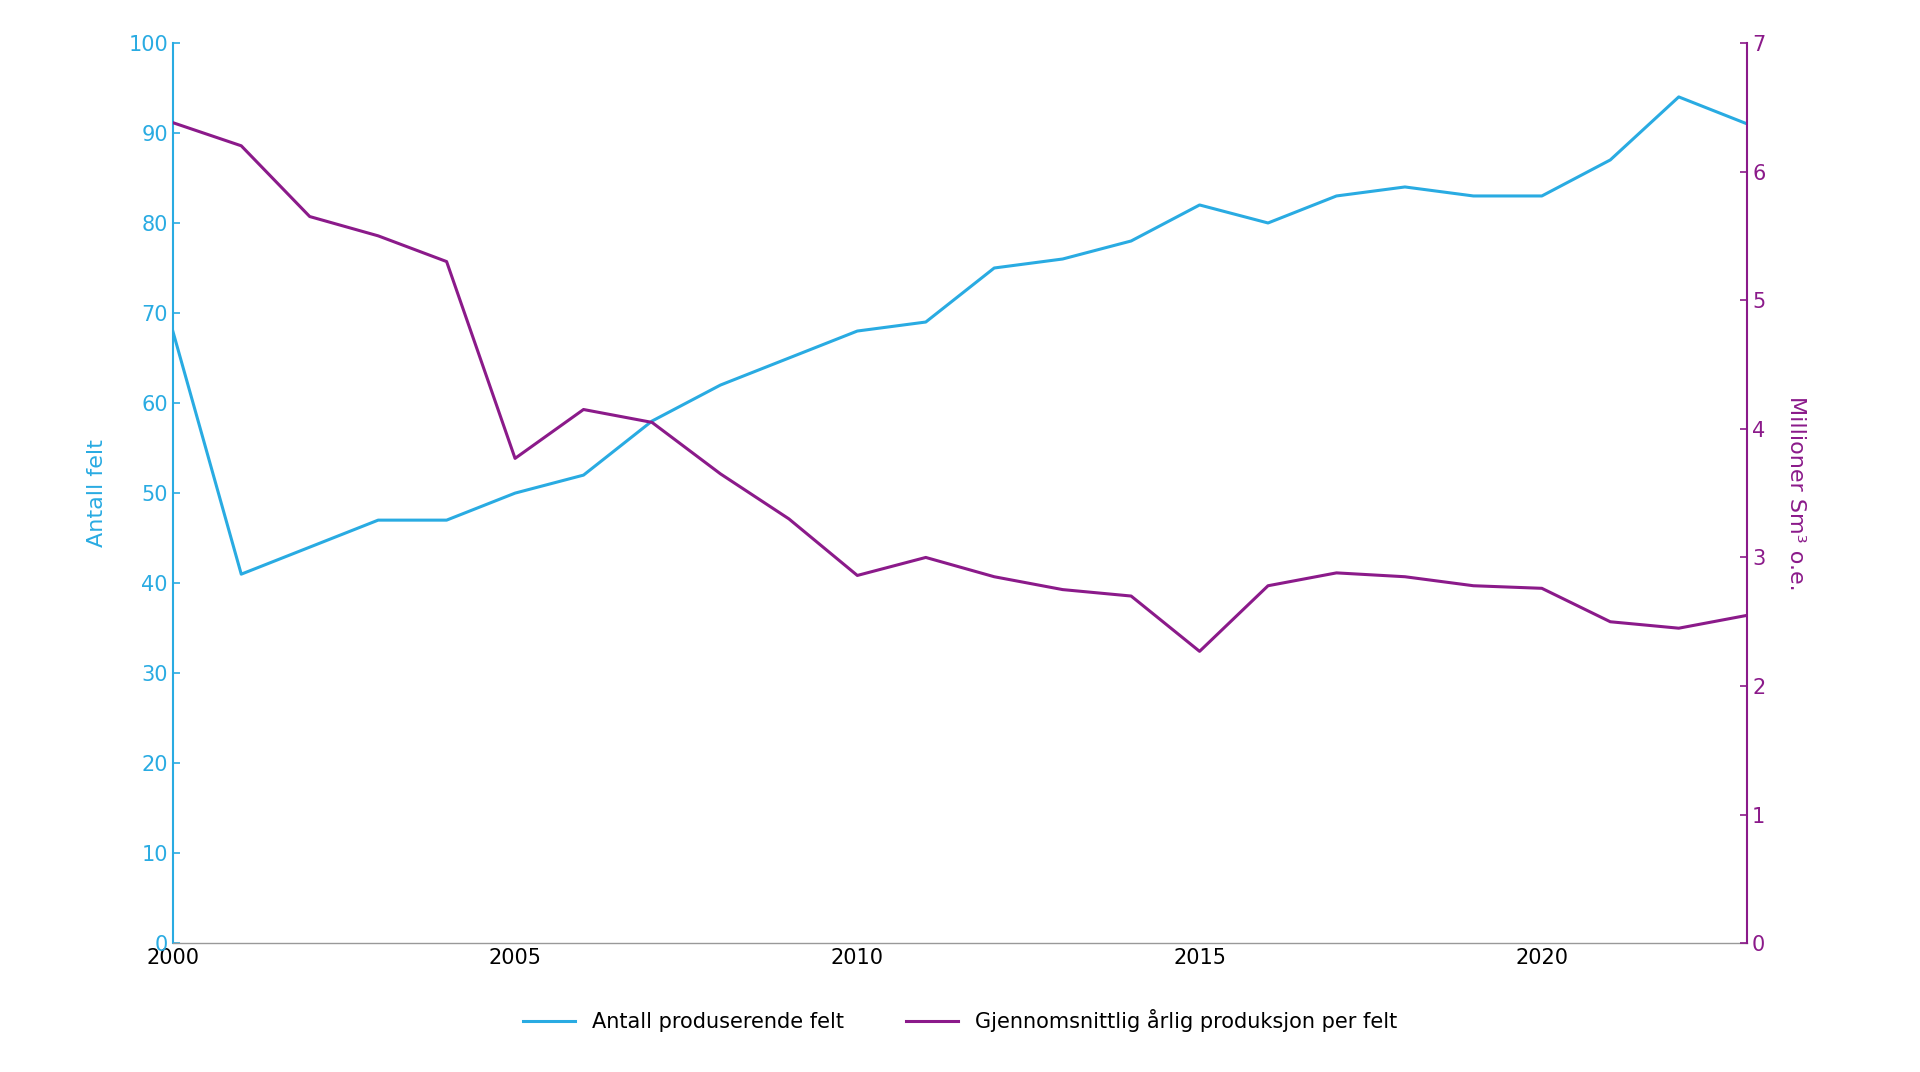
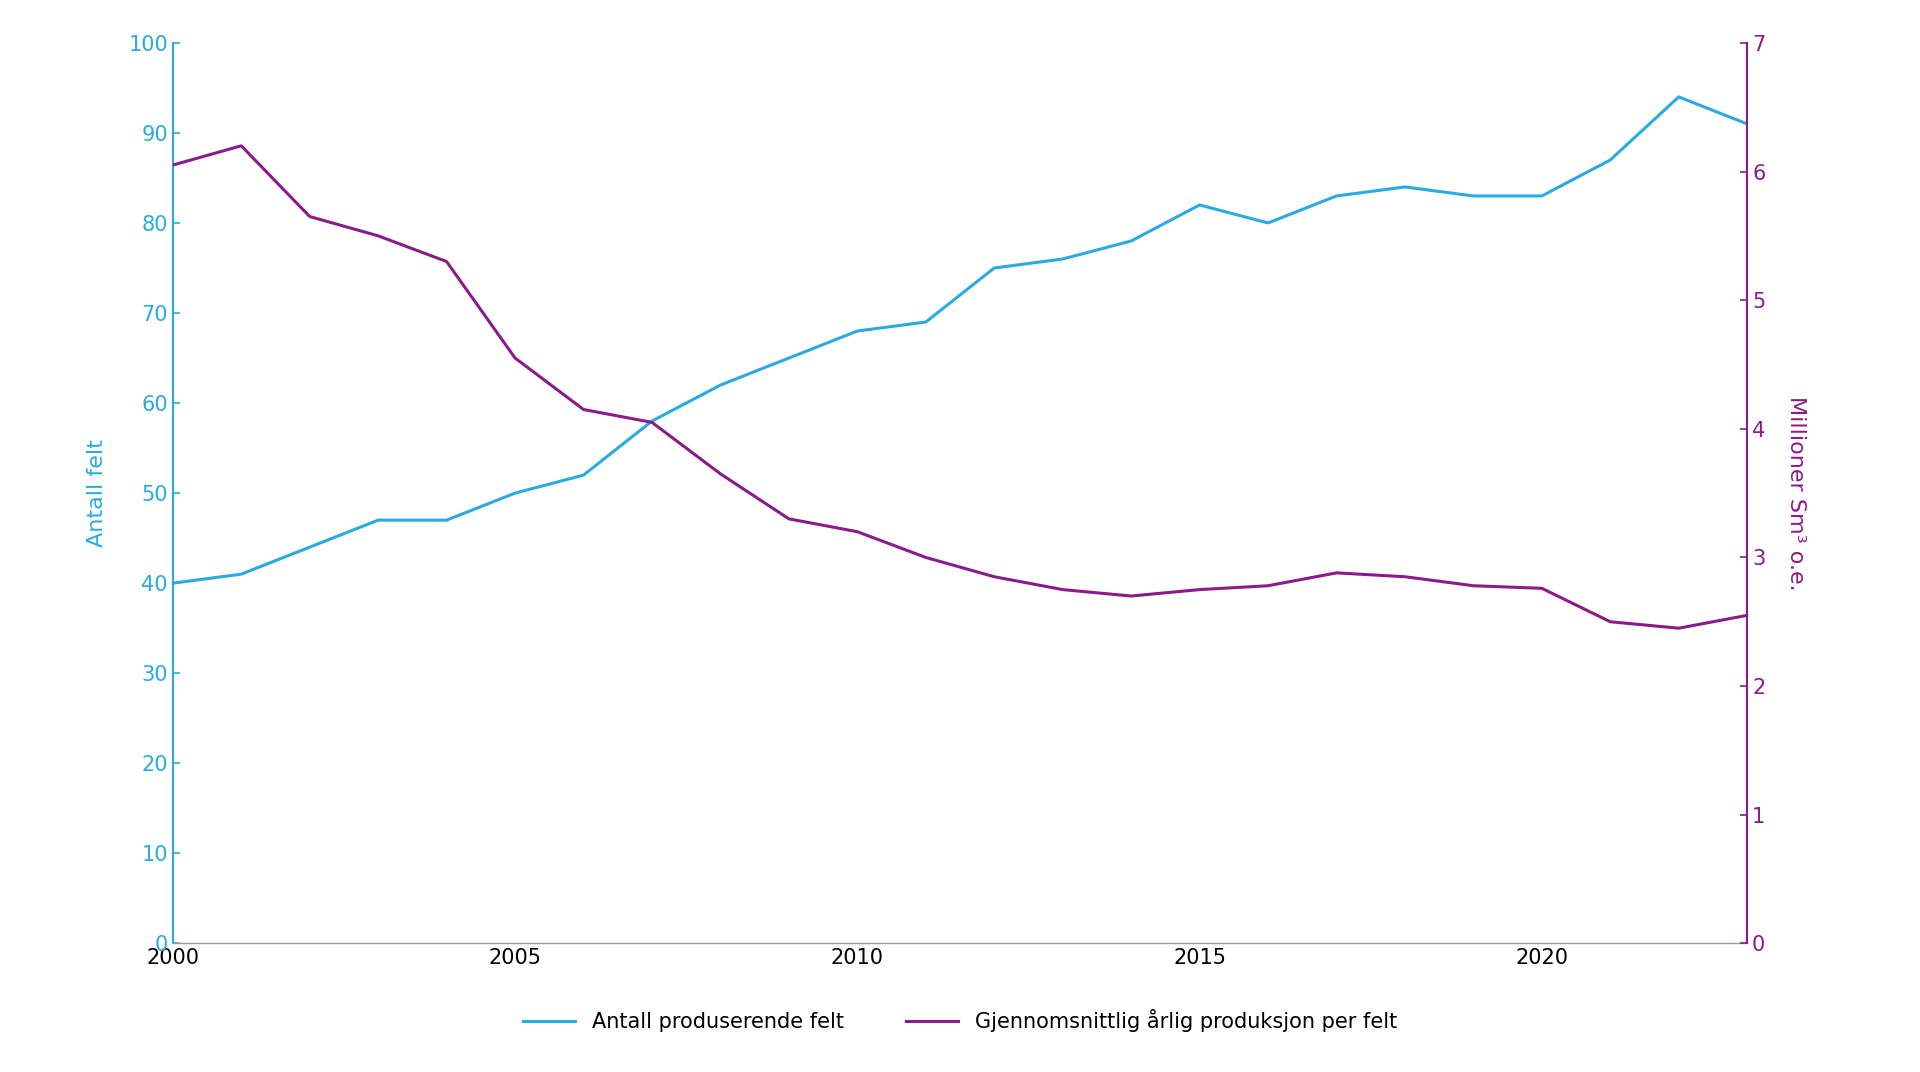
Antall produserende felt/2000: 68 -> 40
Gjennomsnittlig årlig produksjon per felt/2000: 6.38 -> 6.05
Gjennomsnittlig årlig produksjon per felt/2005: 3.77 -> 4.55
Gjennomsnittlig årlig produksjon per felt/2010: 2.86 -> 3.20
Gjennomsnittlig årlig produksjon per felt/2015: 2.27 -> 2.75
